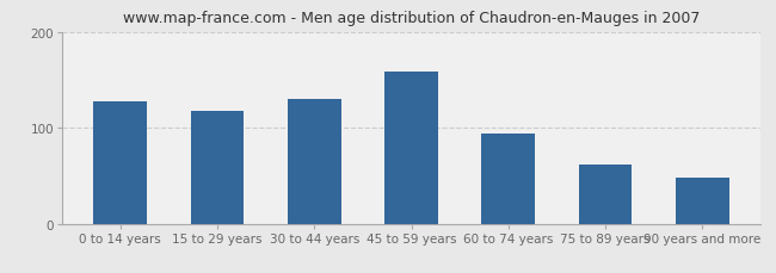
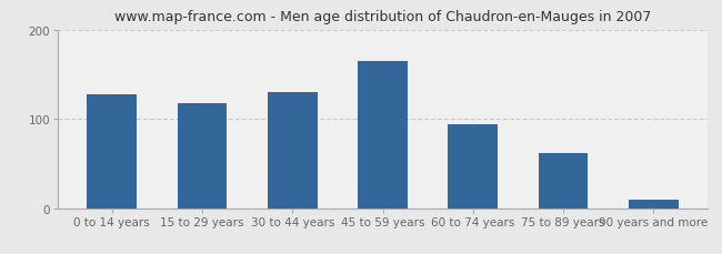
45 to 59 years: 158 -> 165
90 years and more: 48 -> 9
